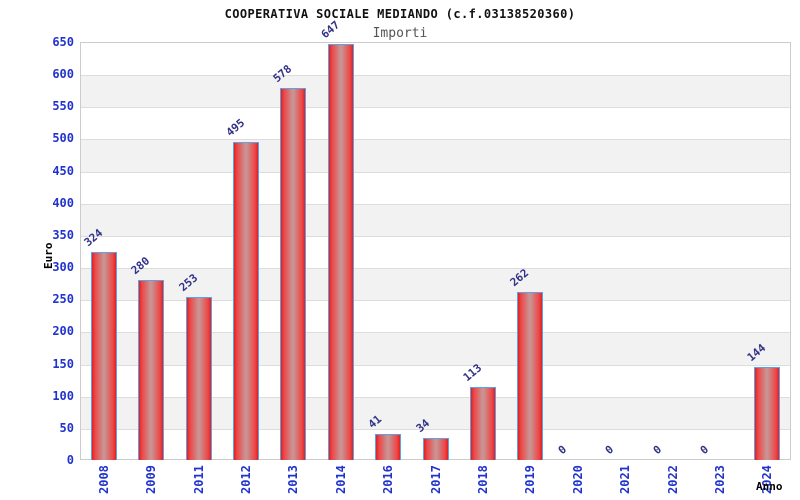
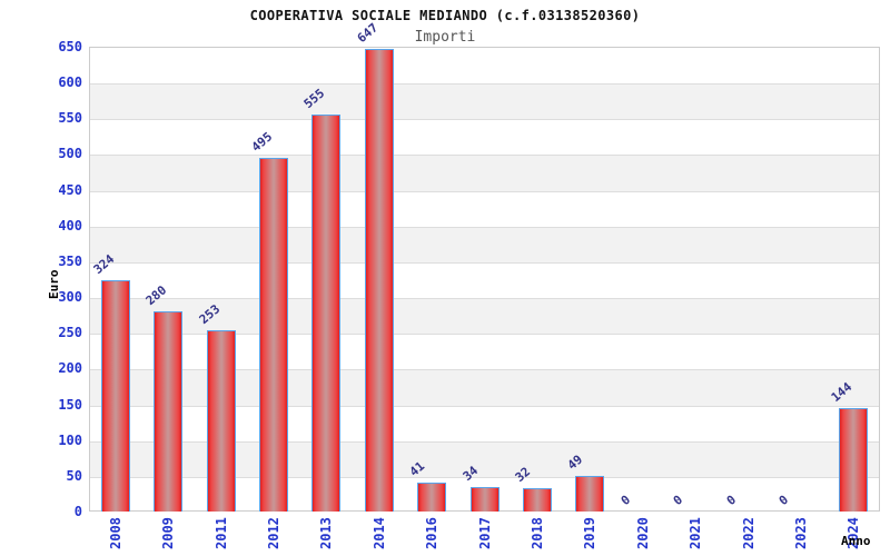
2013: 578 -> 555
2018: 113 -> 32
2019: 262 -> 49
